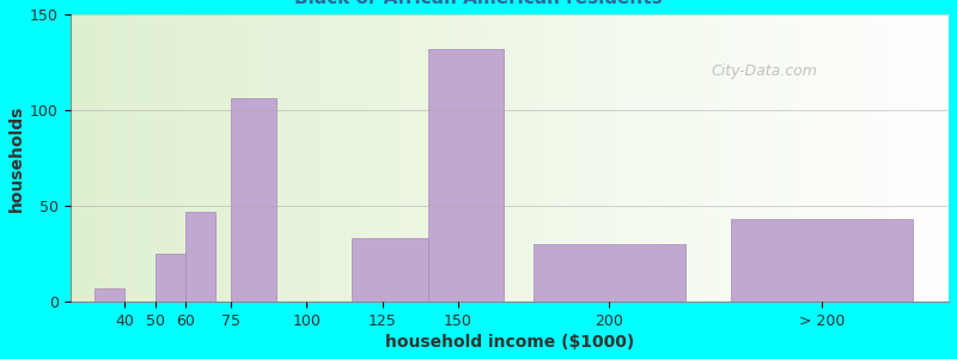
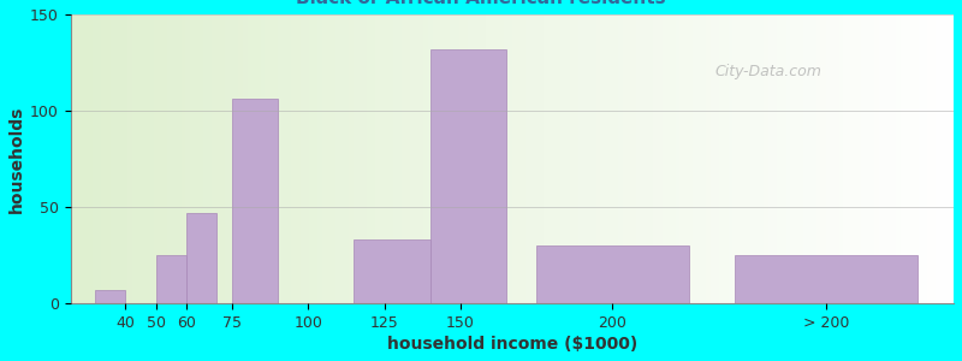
> 200: 43 -> 25
